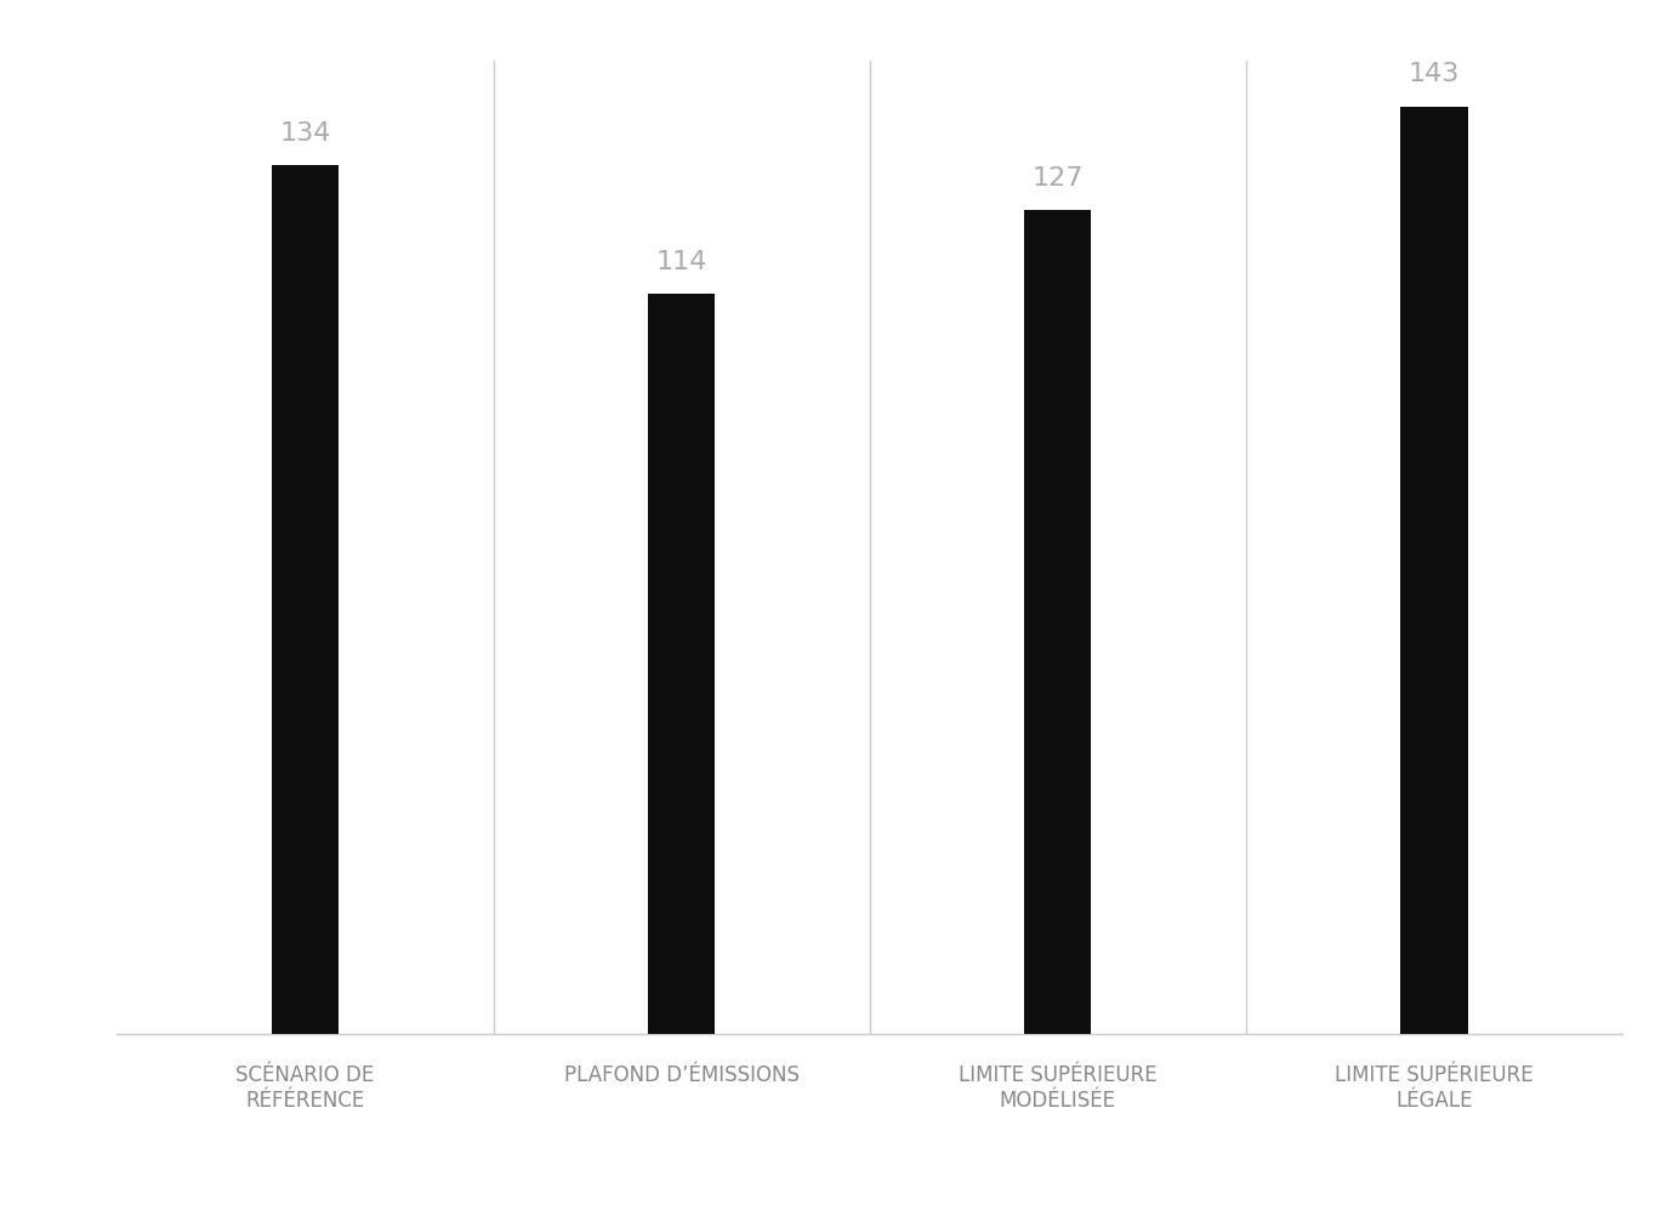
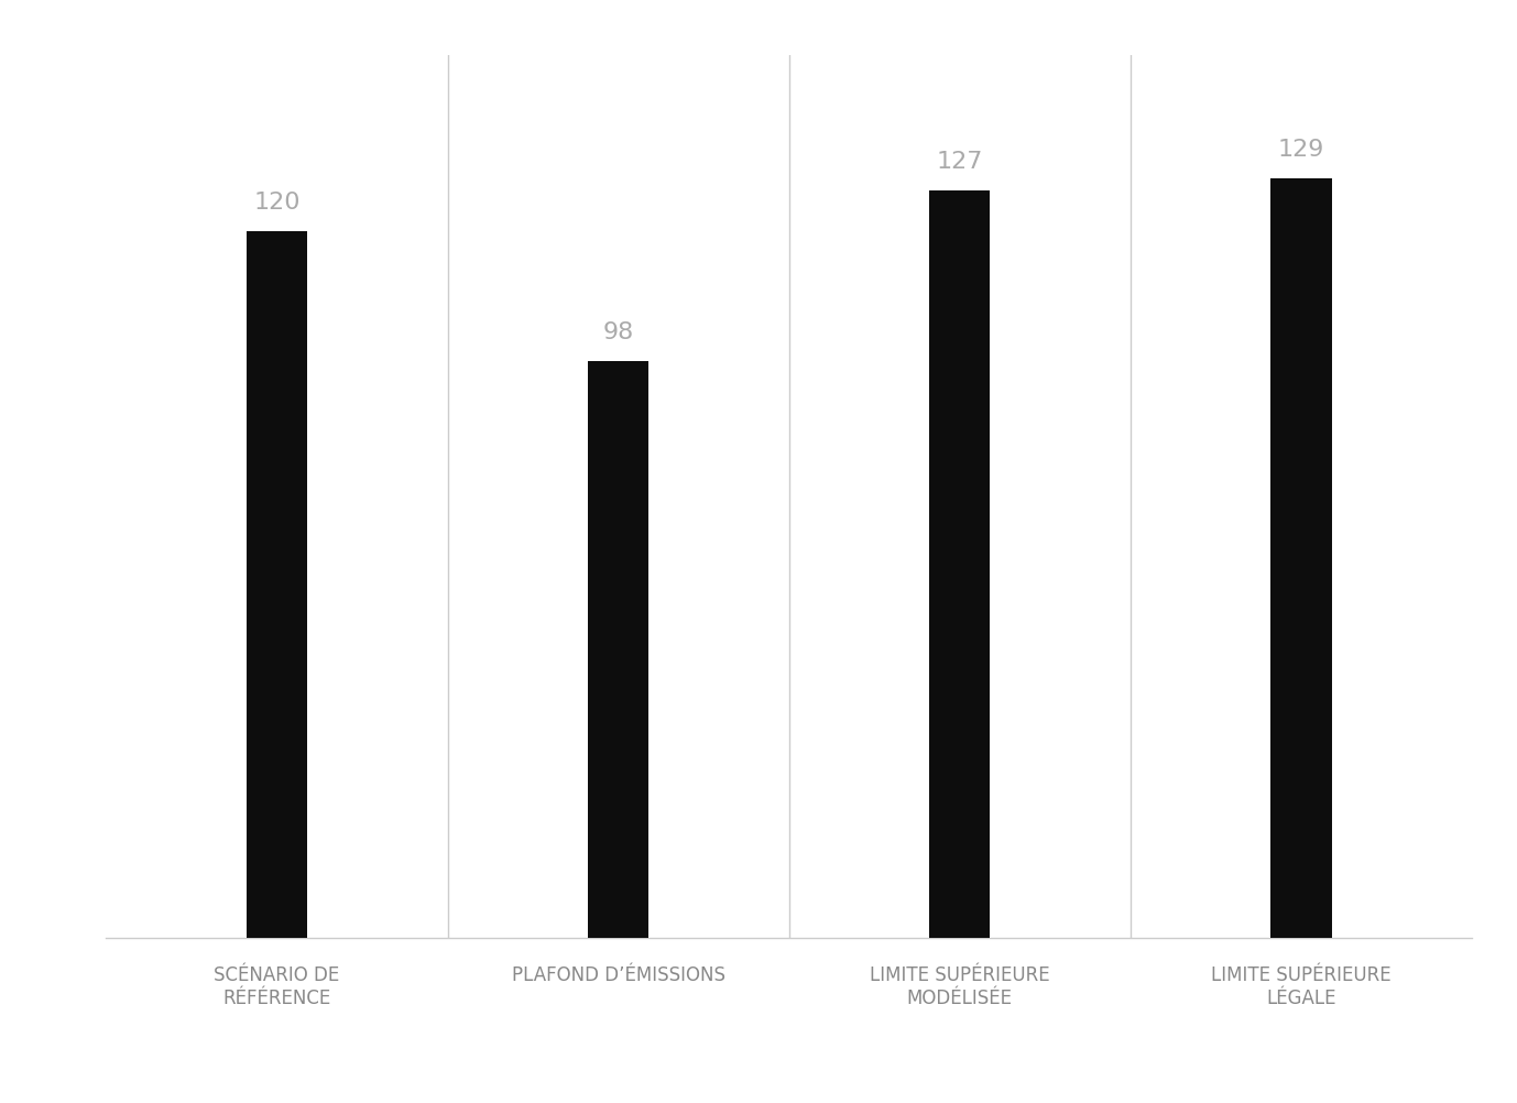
SCÉNARIO DE RÉFÉRENCE: 134 -> 120
PLAFOND D’ÉMISSIONS: 114 -> 98
LIMITE SUPÉRIEURE LÉGALE: 143 -> 129
